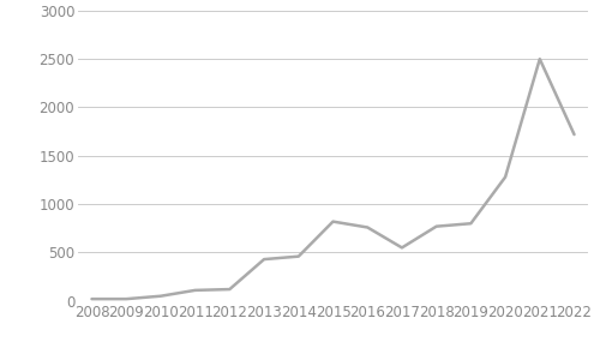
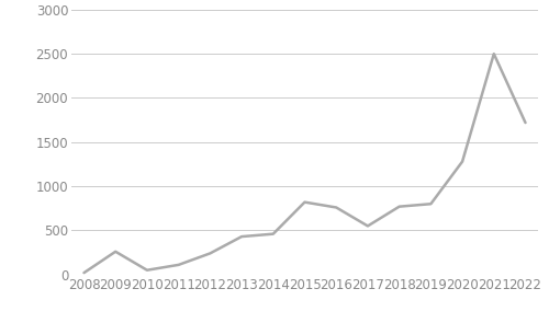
2009: 20 -> 260
2012: 120 -> 240
